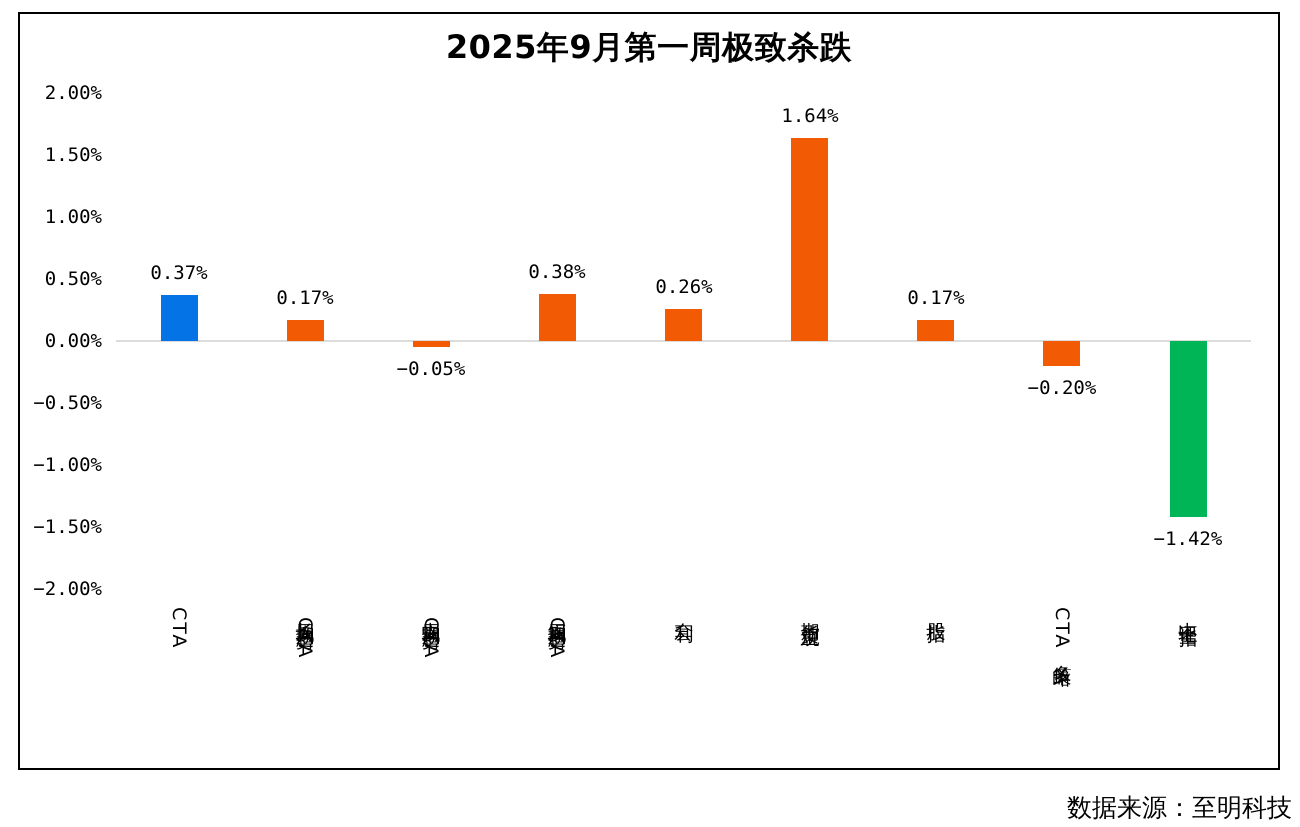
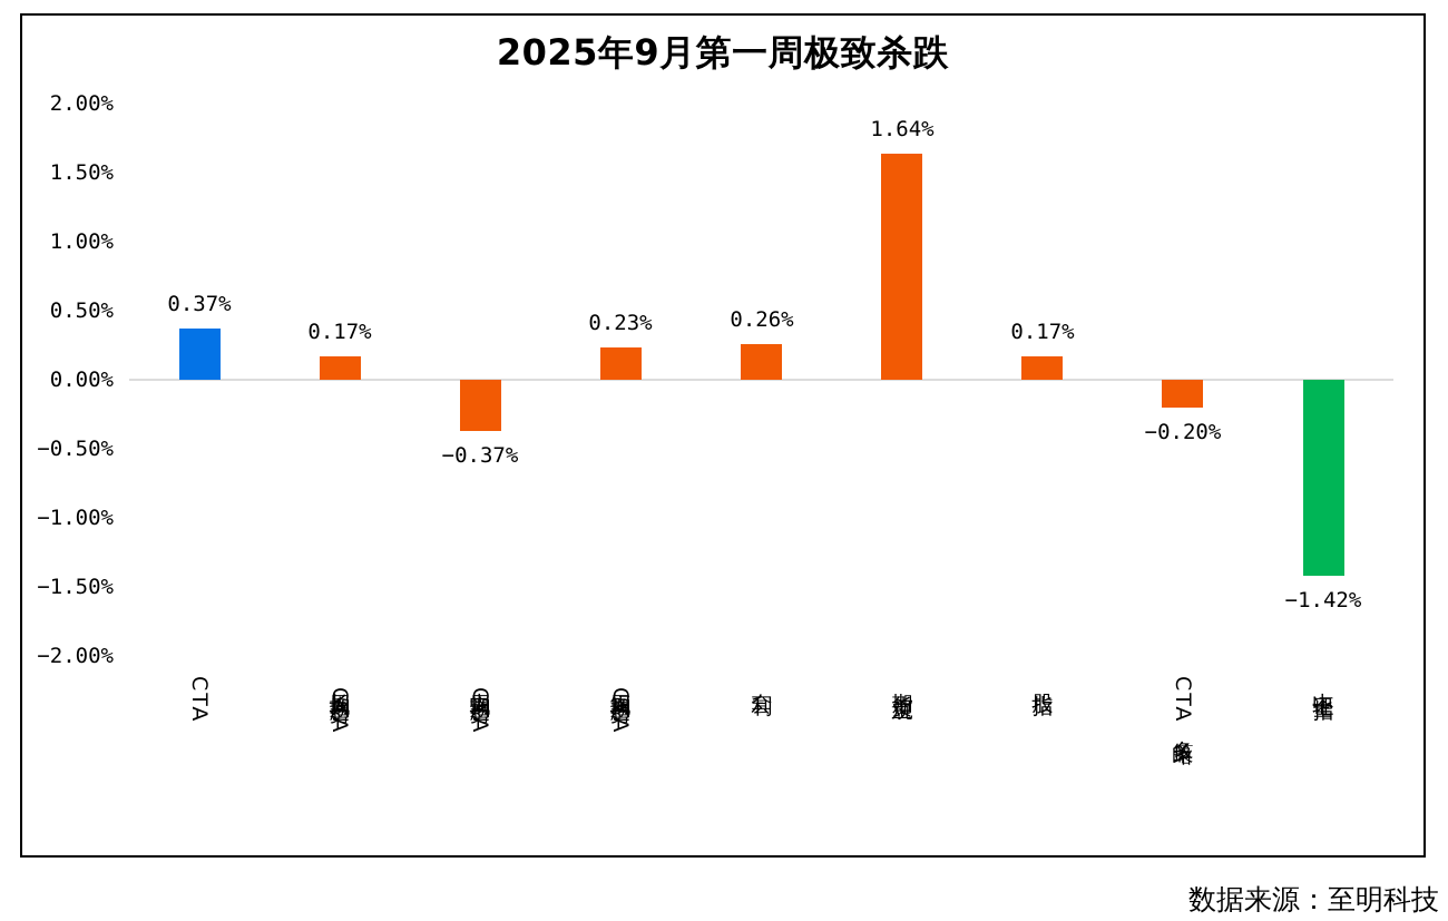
中周期趋势CTA: −0.05% -> −0.37%
短周期趋势CTA: 0.38% -> 0.23%
